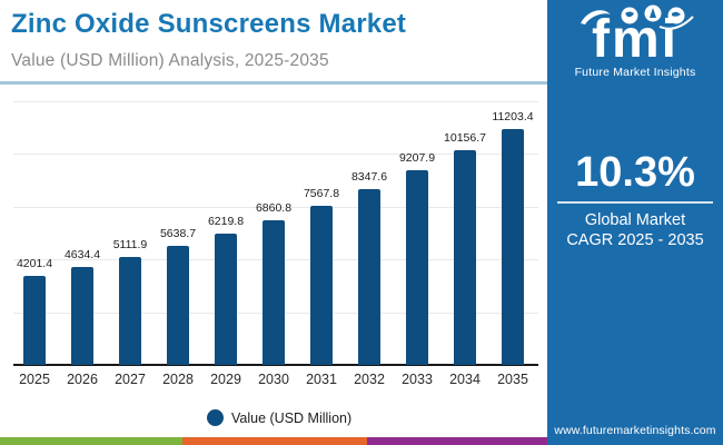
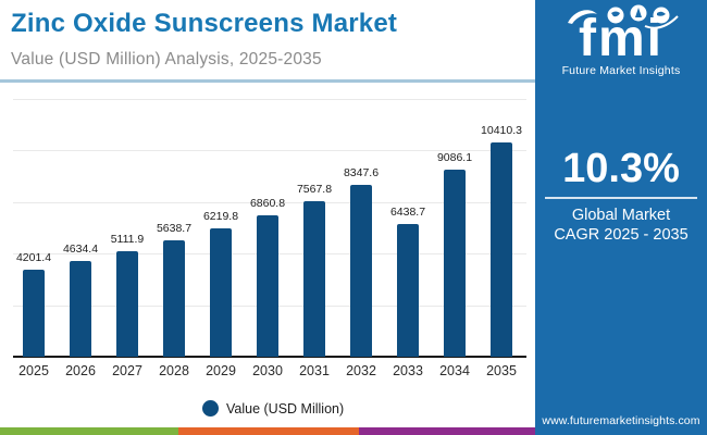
2033: 9207.9 -> 6438.7
2034: 10156.7 -> 9086.1
2035: 11203.4 -> 10410.3
